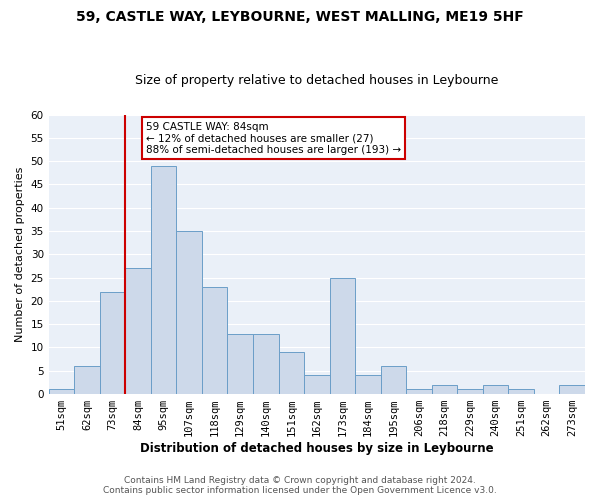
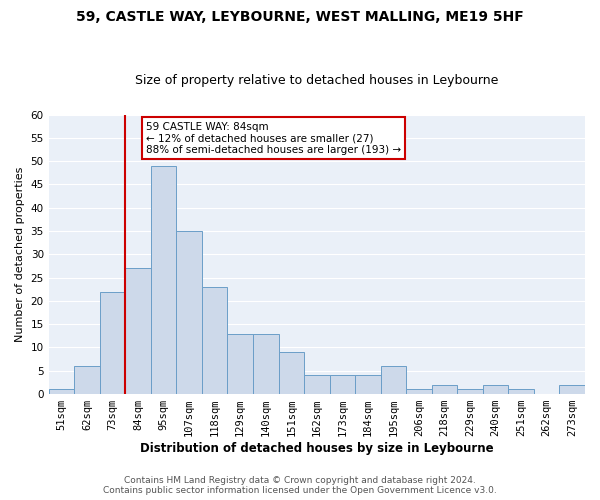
173sqm: 25 -> 4
